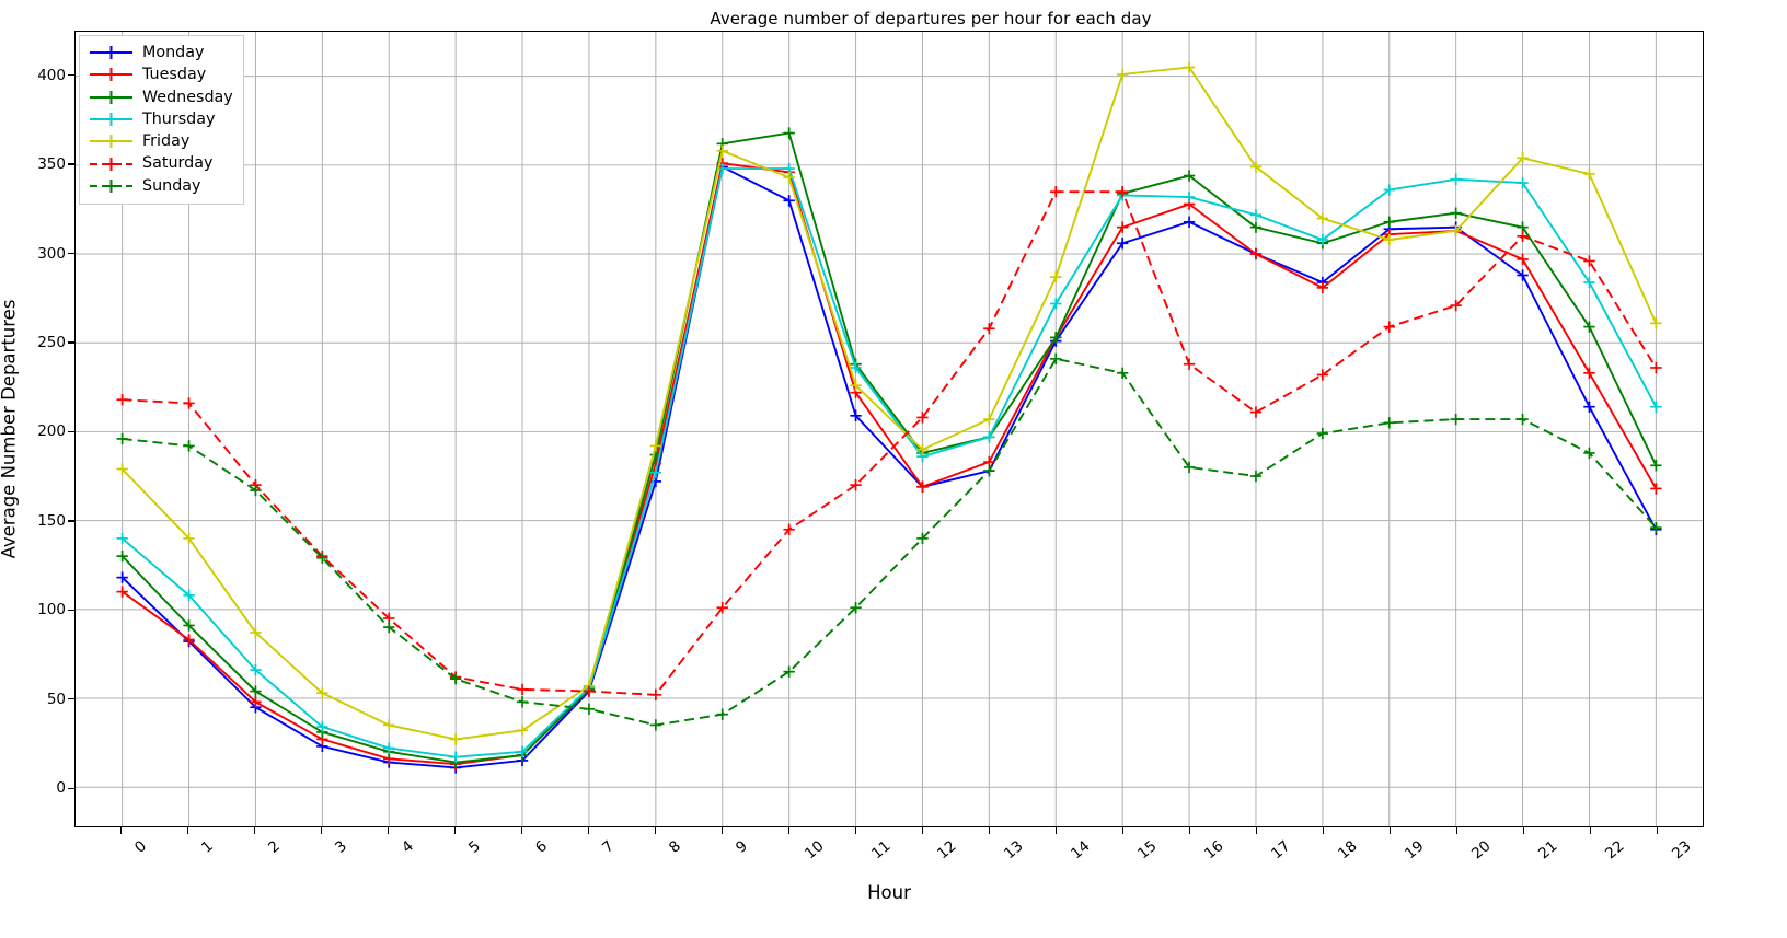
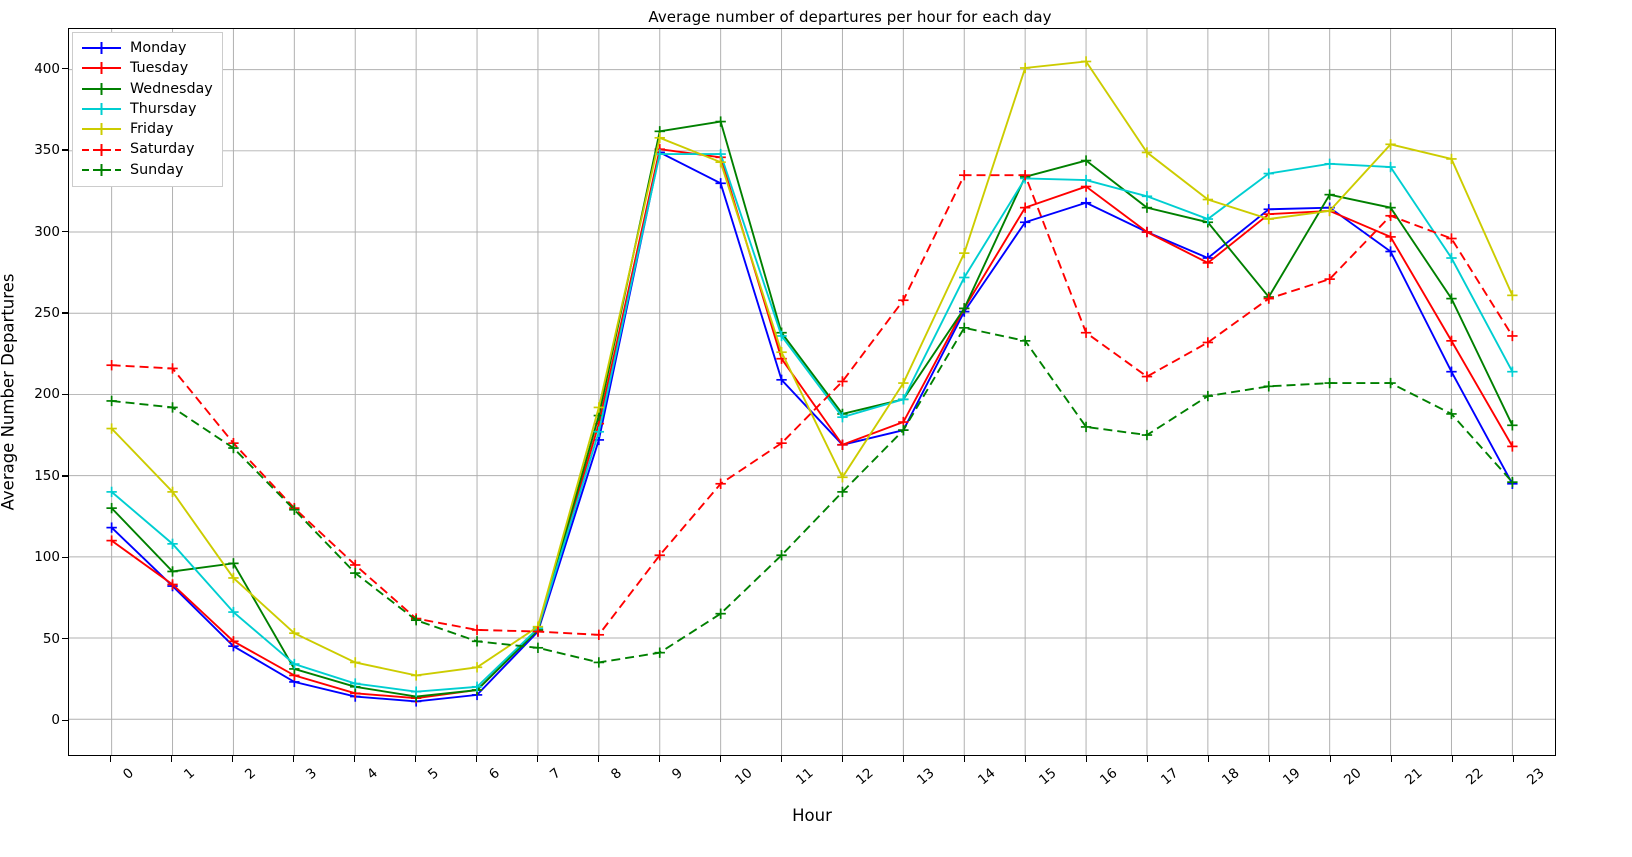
Wednesday/2: 54 -> 96
Friday/12: 190 -> 149
Wednesday/19: 318 -> 260
